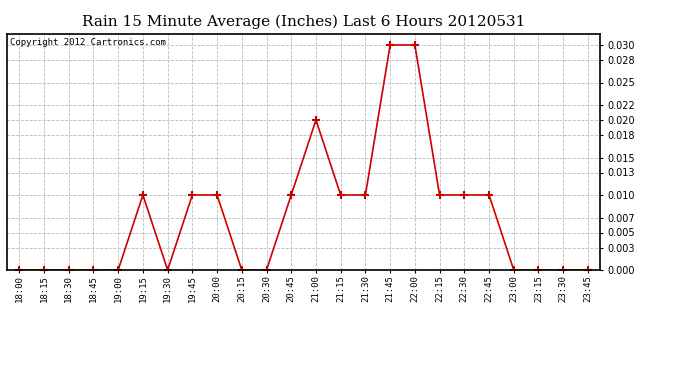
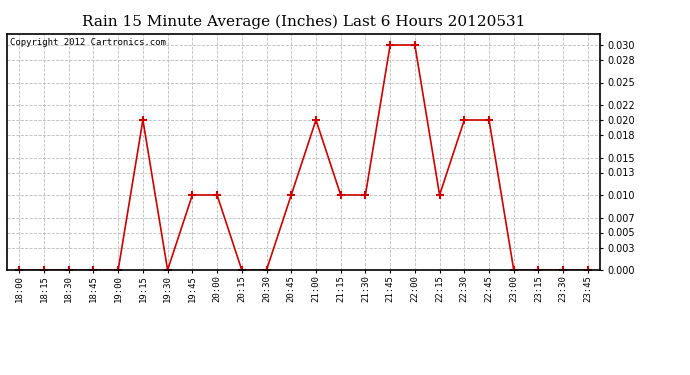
19:15: 0.01 -> 0.02
22:30: 0.01 -> 0.02
22:45: 0.01 -> 0.02
